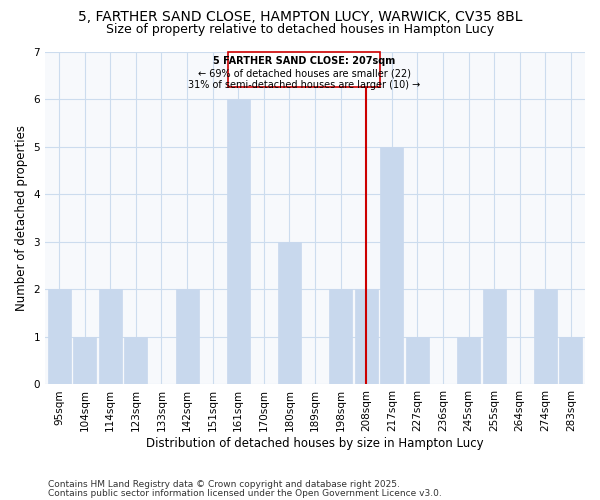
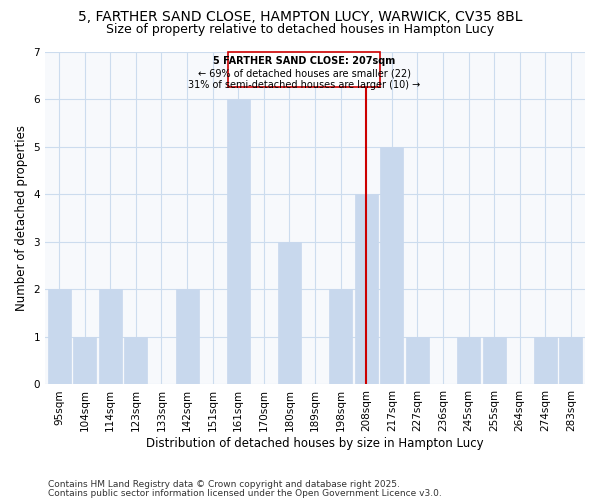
208sqm: 2 -> 4
255sqm: 2 -> 1
274sqm: 2 -> 1
